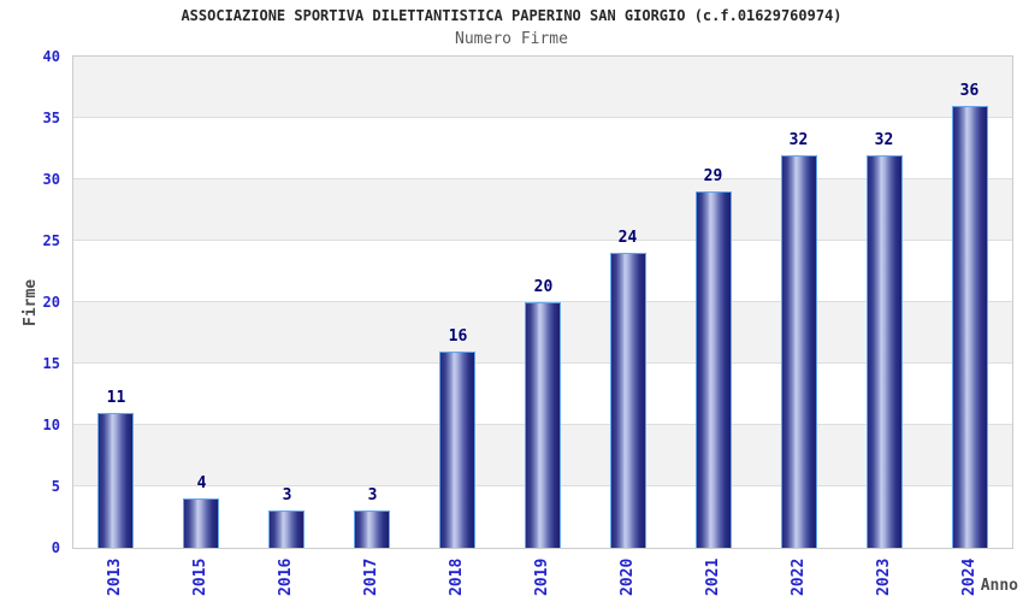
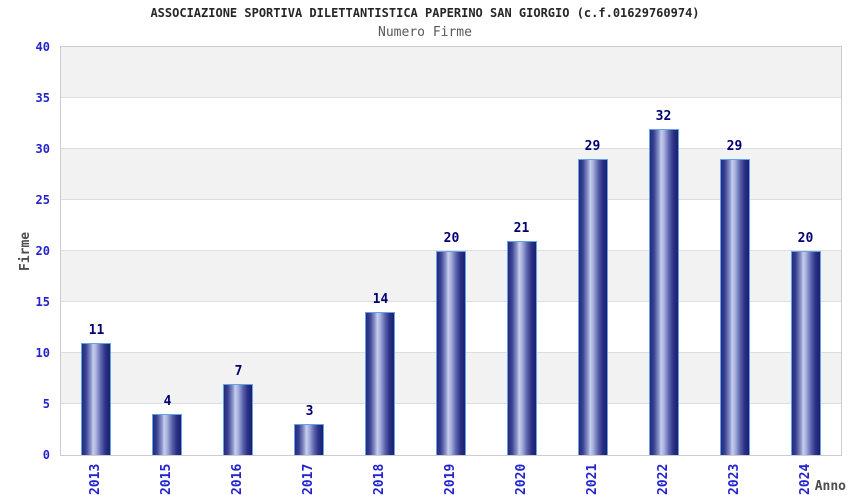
2016: 3 -> 7
2018: 16 -> 14
2020: 24 -> 21
2023: 32 -> 29
2024: 36 -> 20
